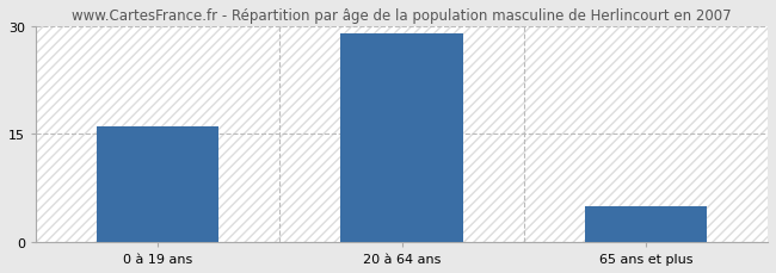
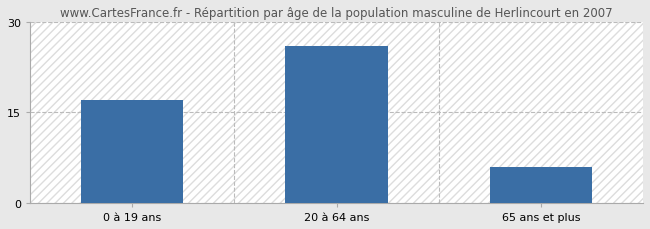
0 à 19 ans: 16 -> 17
20 à 64 ans: 29 -> 26
65 ans et plus: 5 -> 6
